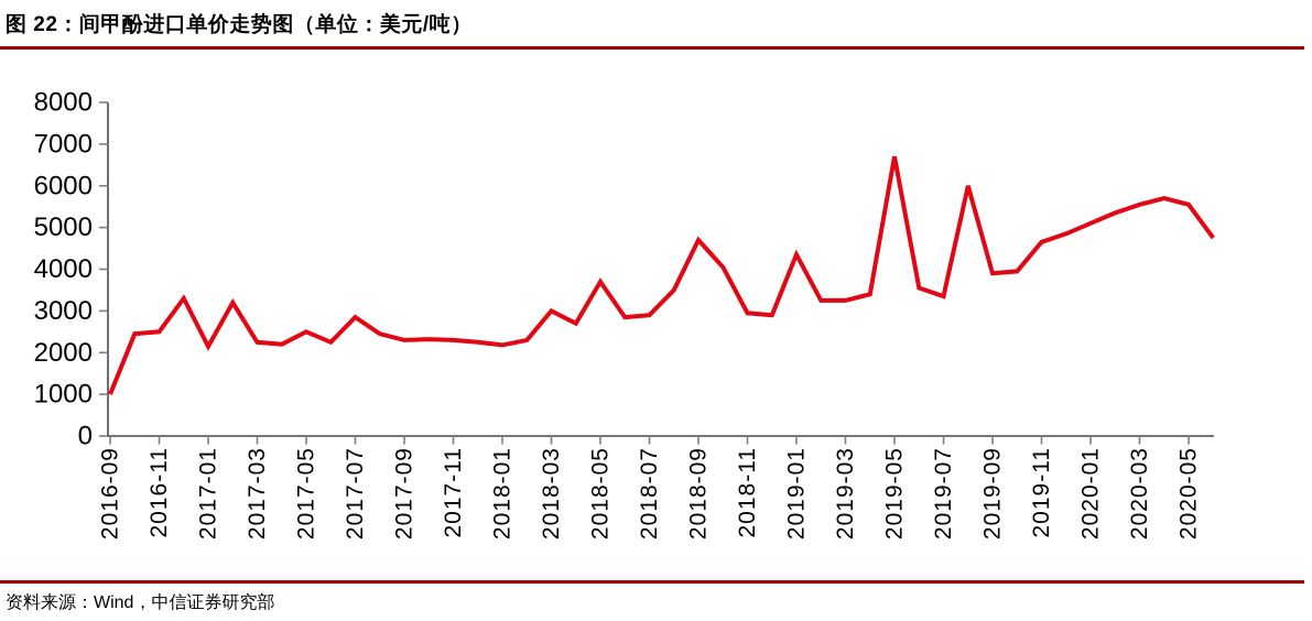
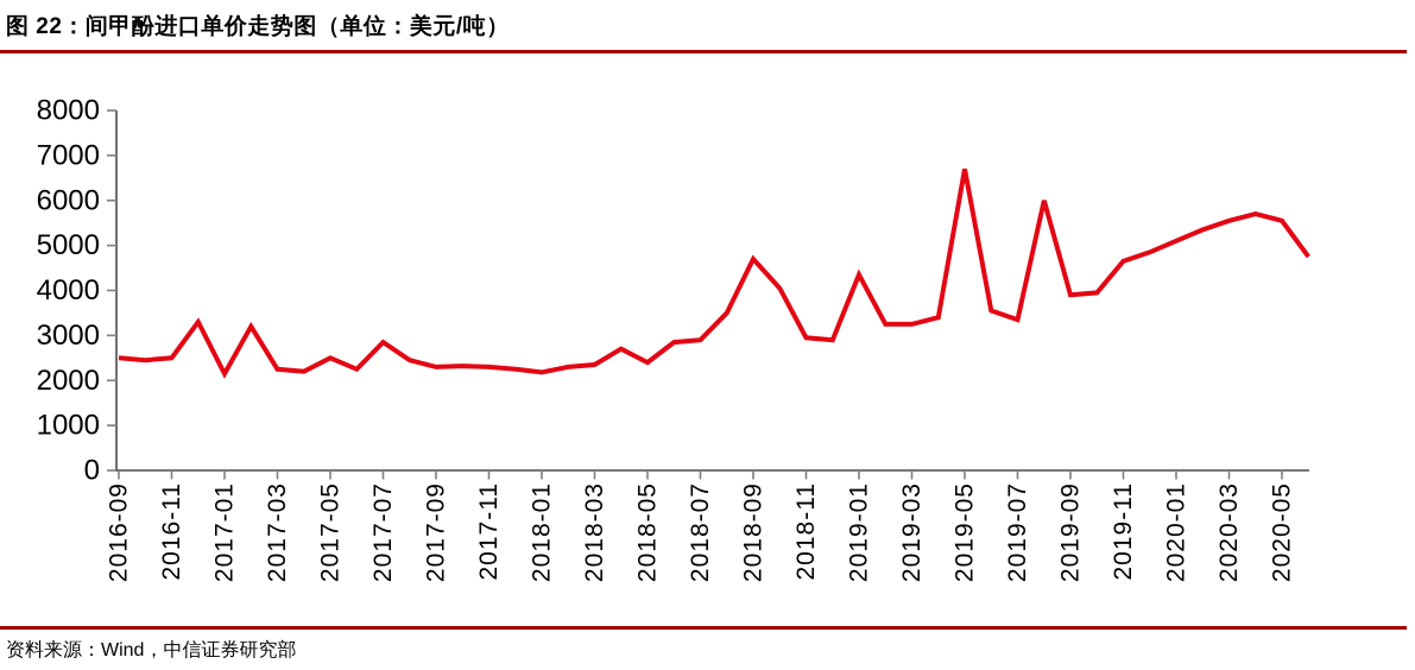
2016-09: 1000 -> 2500
2018-03: 3000 -> 2400
2018-05: 3700 -> 2400
